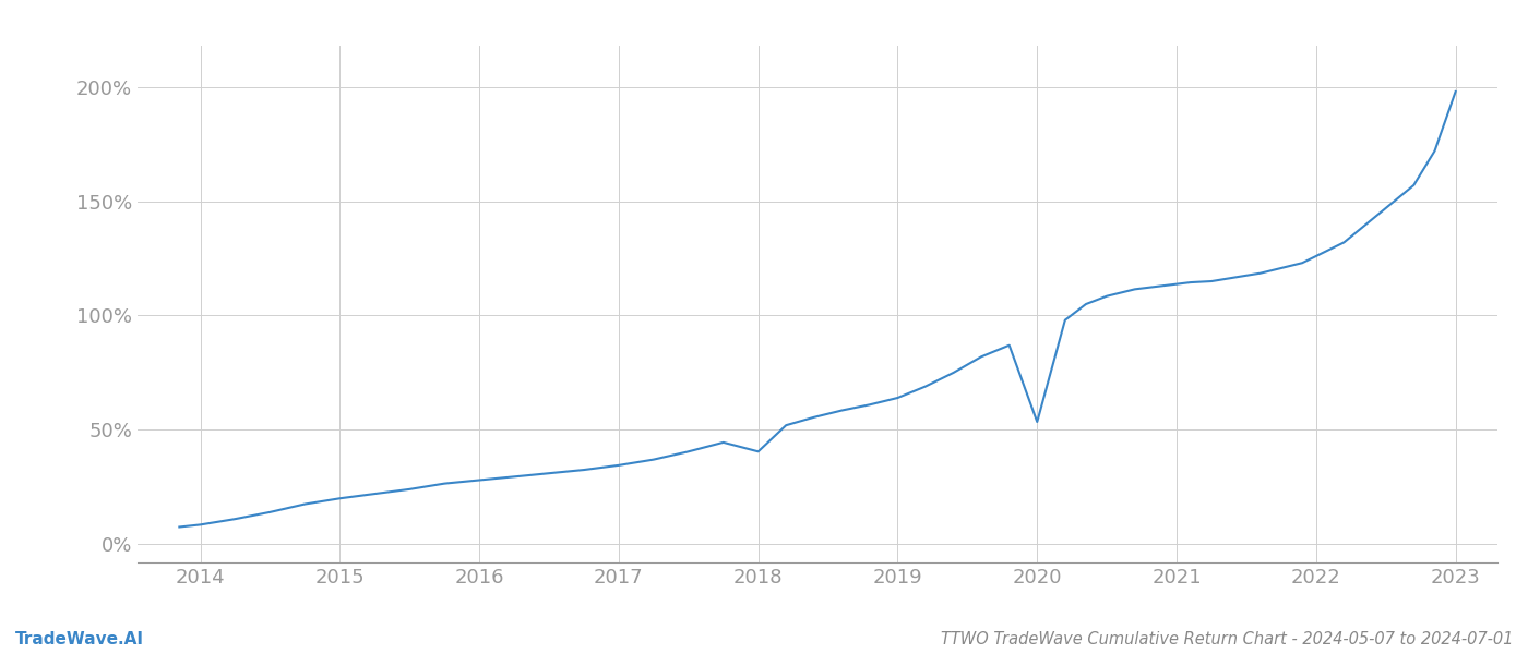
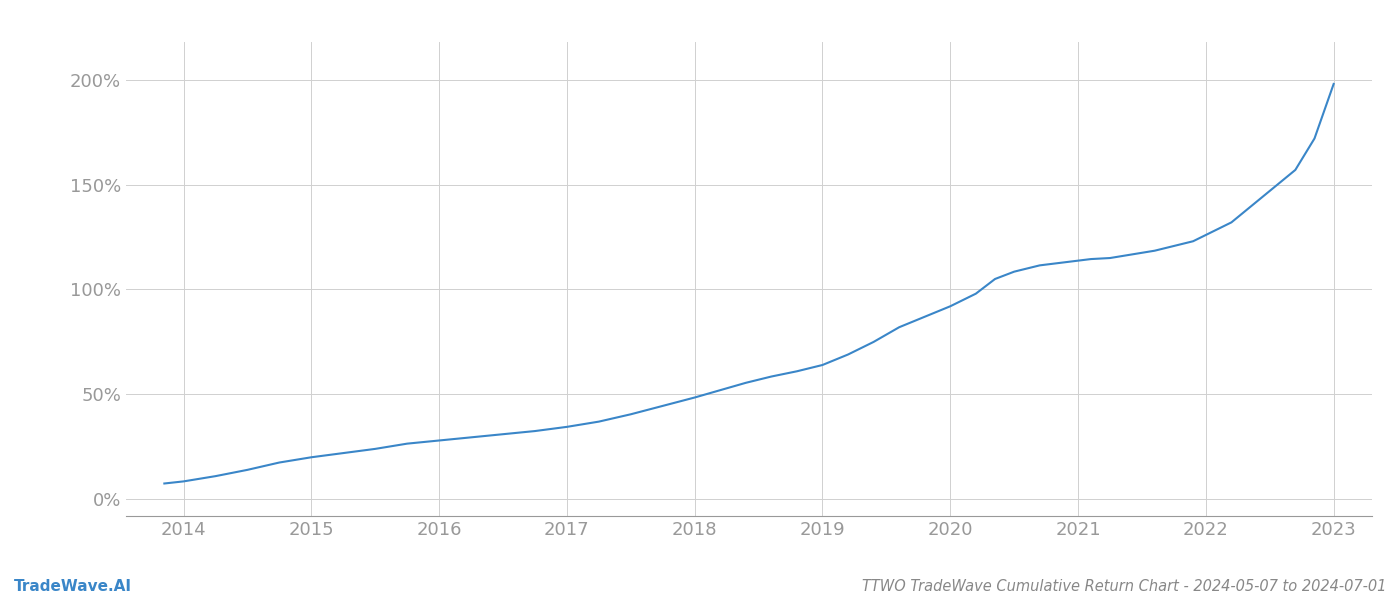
2018: 40.5% -> 48.5%
2020: 53.5% -> 92.0%
